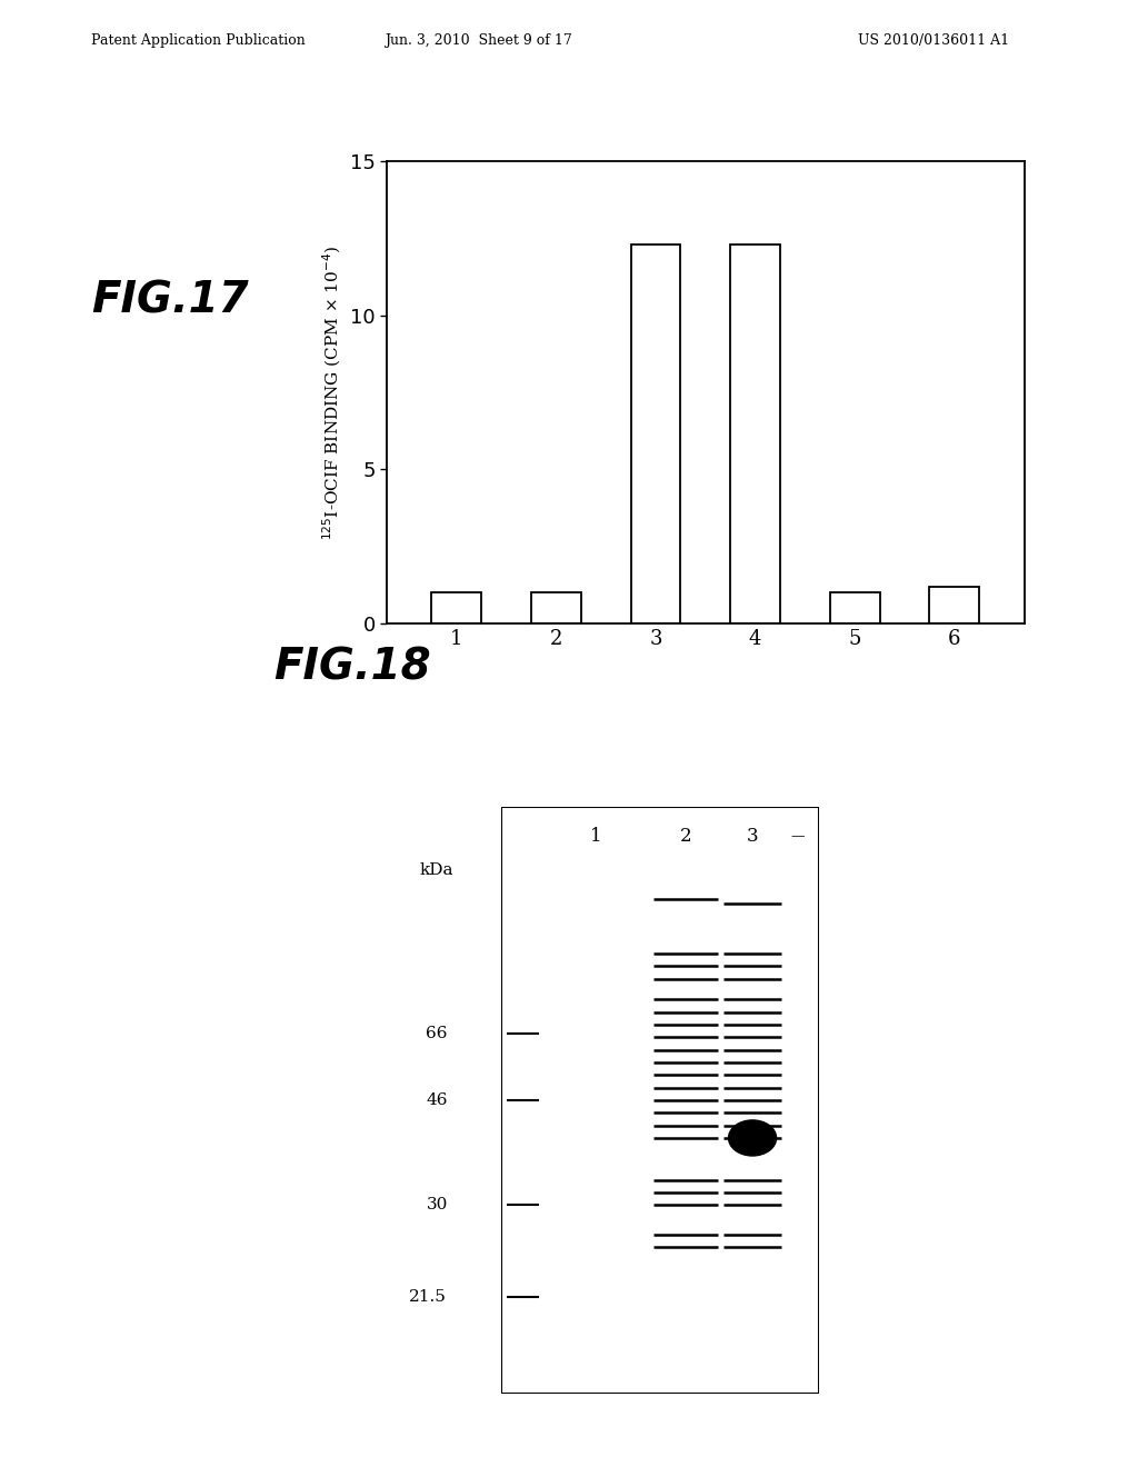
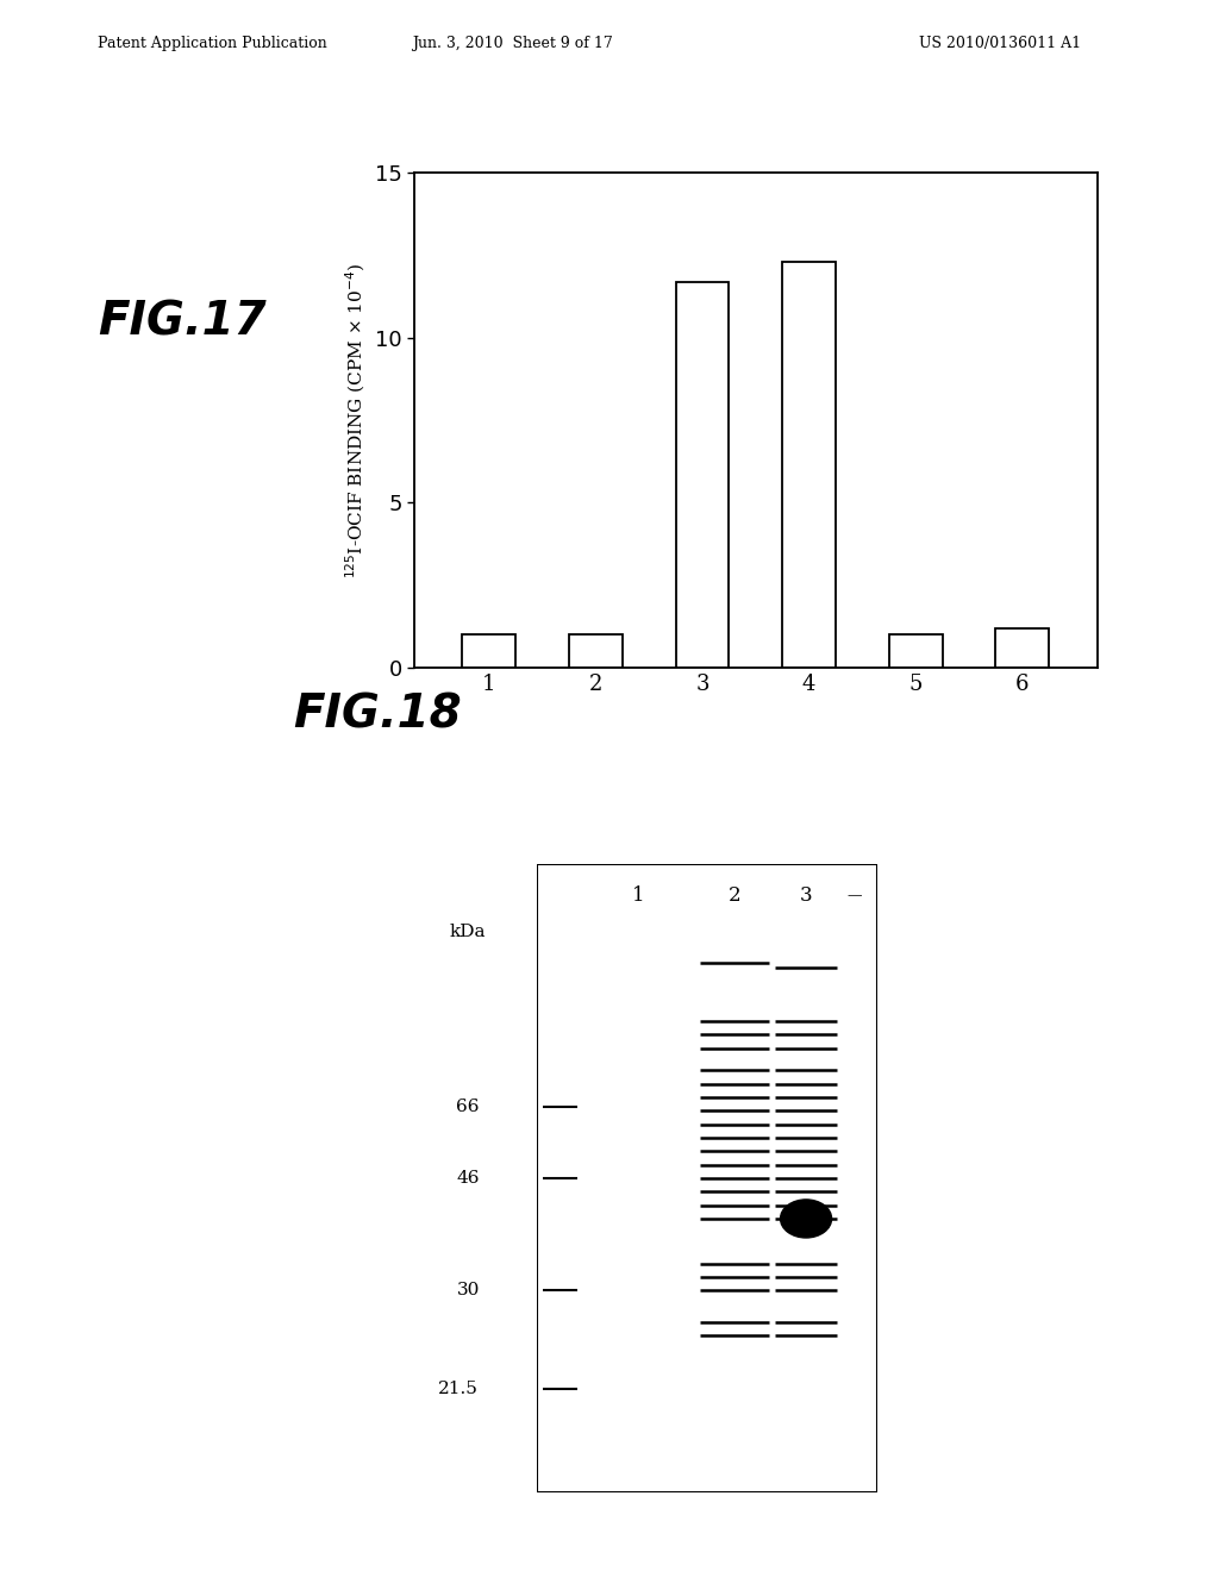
3: 12.3 -> 11.7
